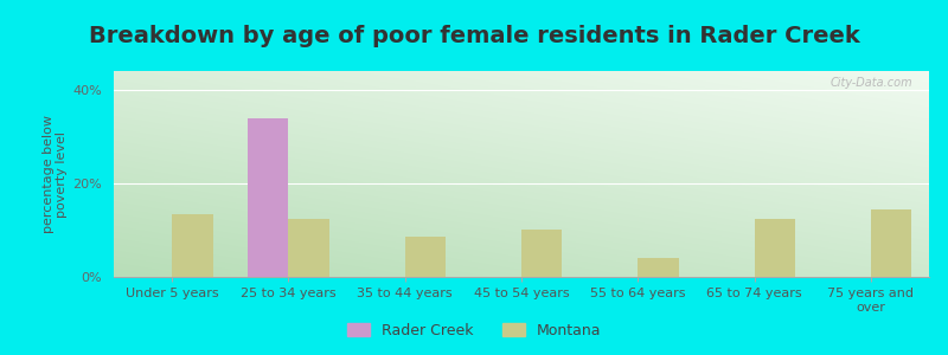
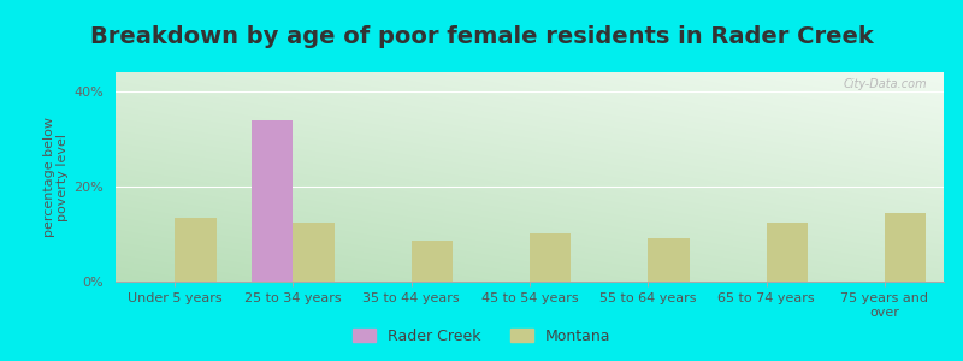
Montana/55 to 64 years: 4.0% -> 9.0%
